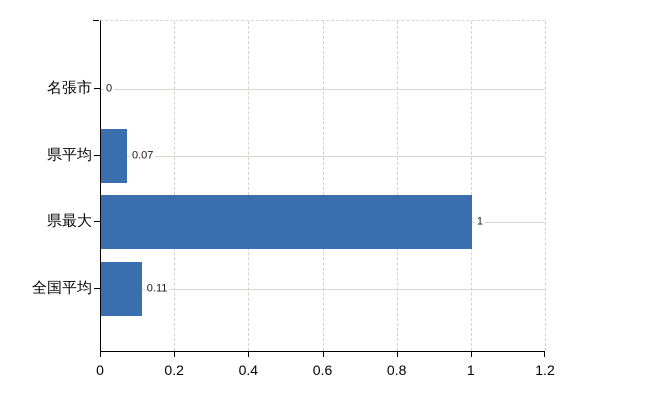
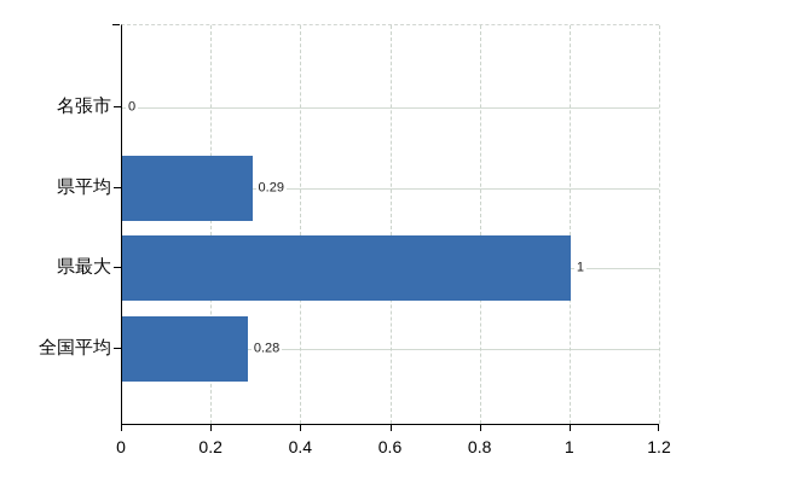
県平均: 0.07 -> 0.29
全国平均: 0.11 -> 0.28
